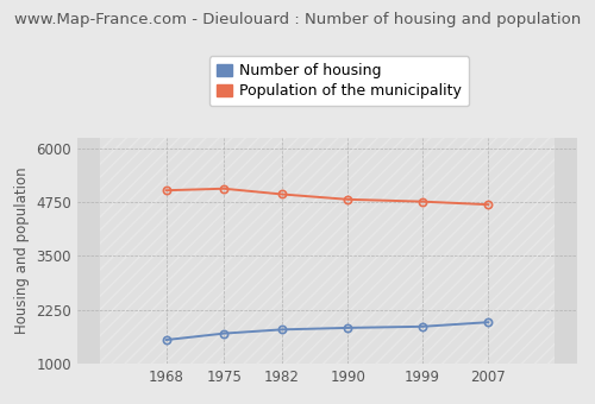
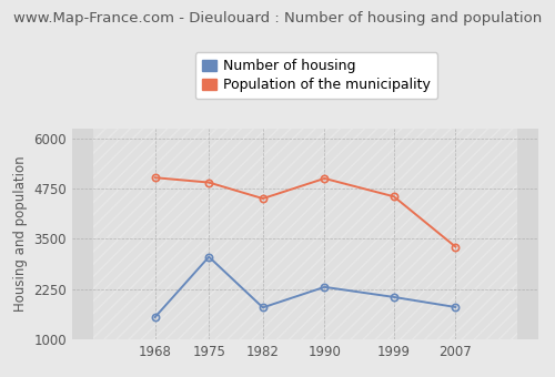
Number of housing/1975: 1700 -> 3050
Population of the municipality/1975: 5060 -> 4900
Population of the municipality/1982: 4930 -> 4500
Number of housing/1990: 1830 -> 2300
Population of the municipality/1990: 4810 -> 5000
Number of housing/1999: 1860 -> 2050
Population of the municipality/1999: 4760 -> 4550
Number of housing/2007: 1960 -> 1800
Population of the municipality/2007: 4690 -> 3300
